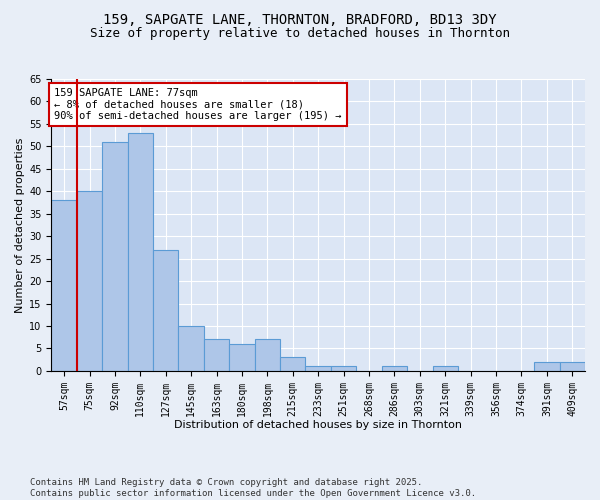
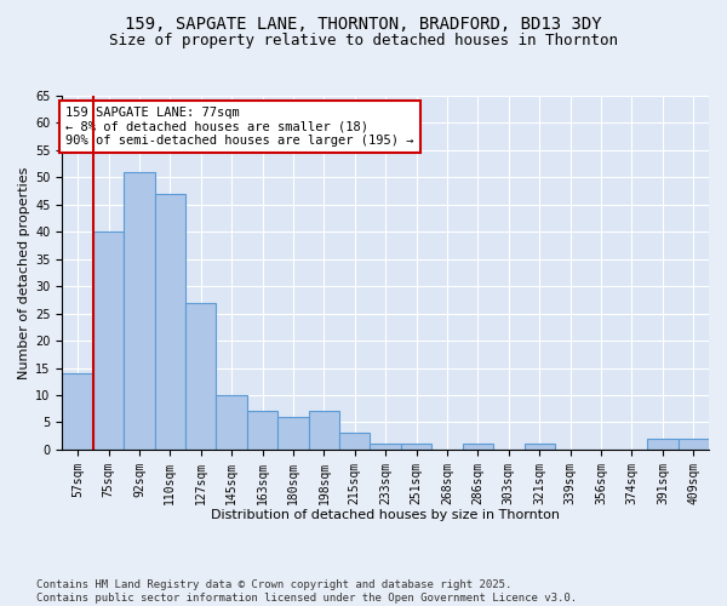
57sqm: 38 -> 14
110sqm: 53 -> 47
